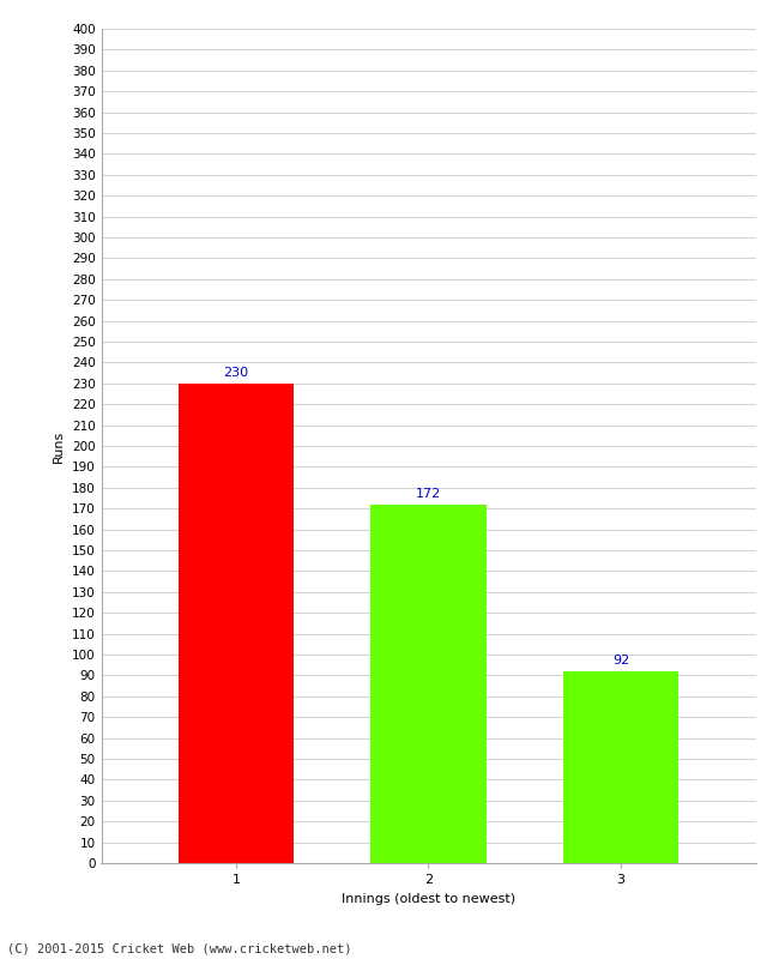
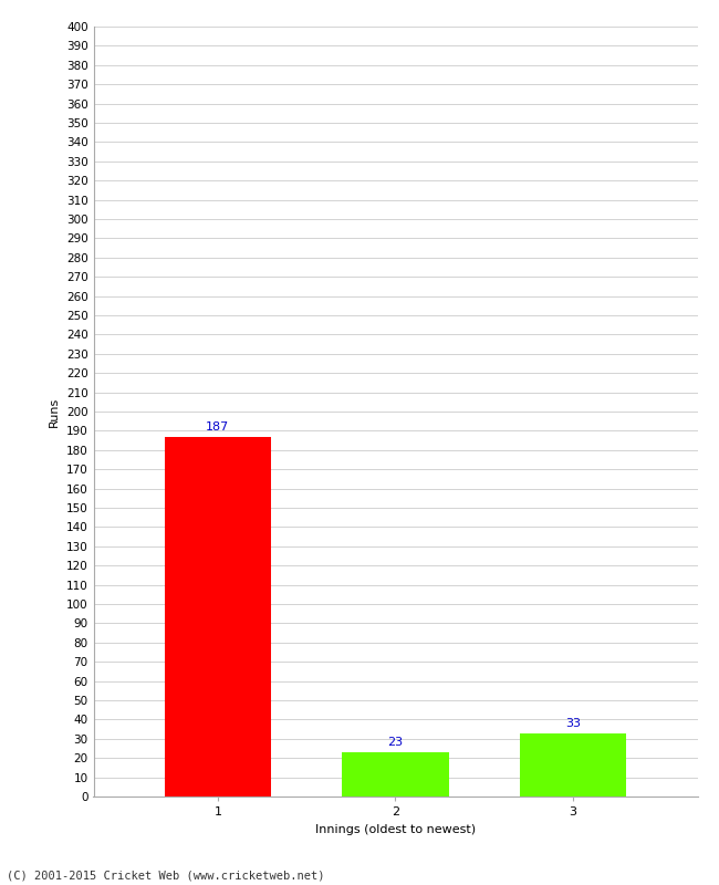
1: 230 -> 187
2: 172 -> 23
3: 92 -> 33
